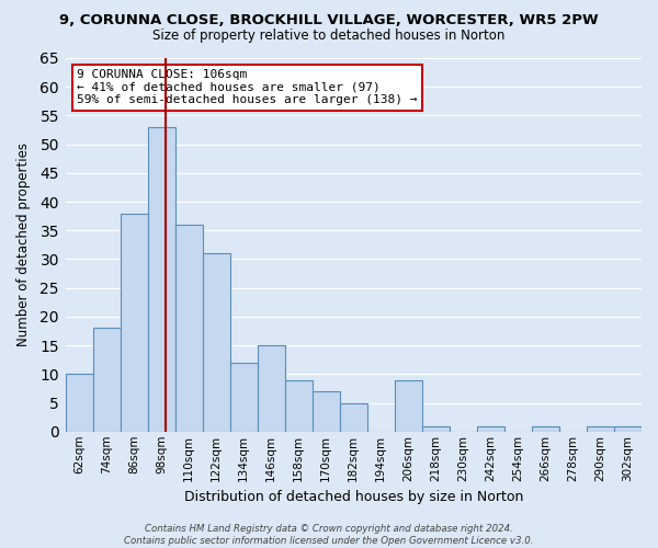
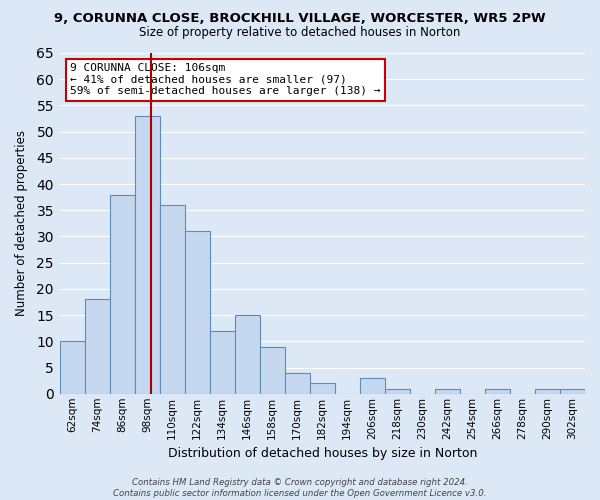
170sqm: 7 -> 4
182sqm: 5 -> 2
206sqm: 9 -> 3
